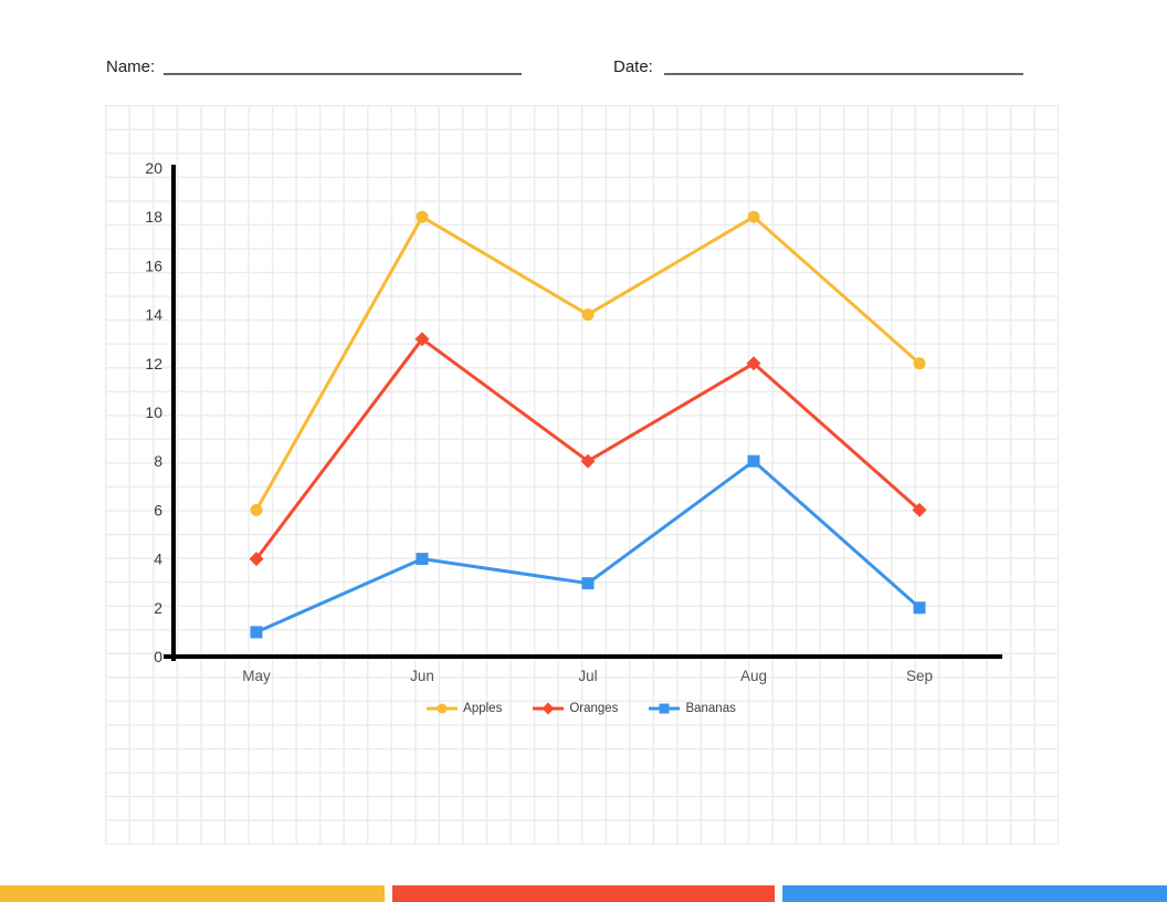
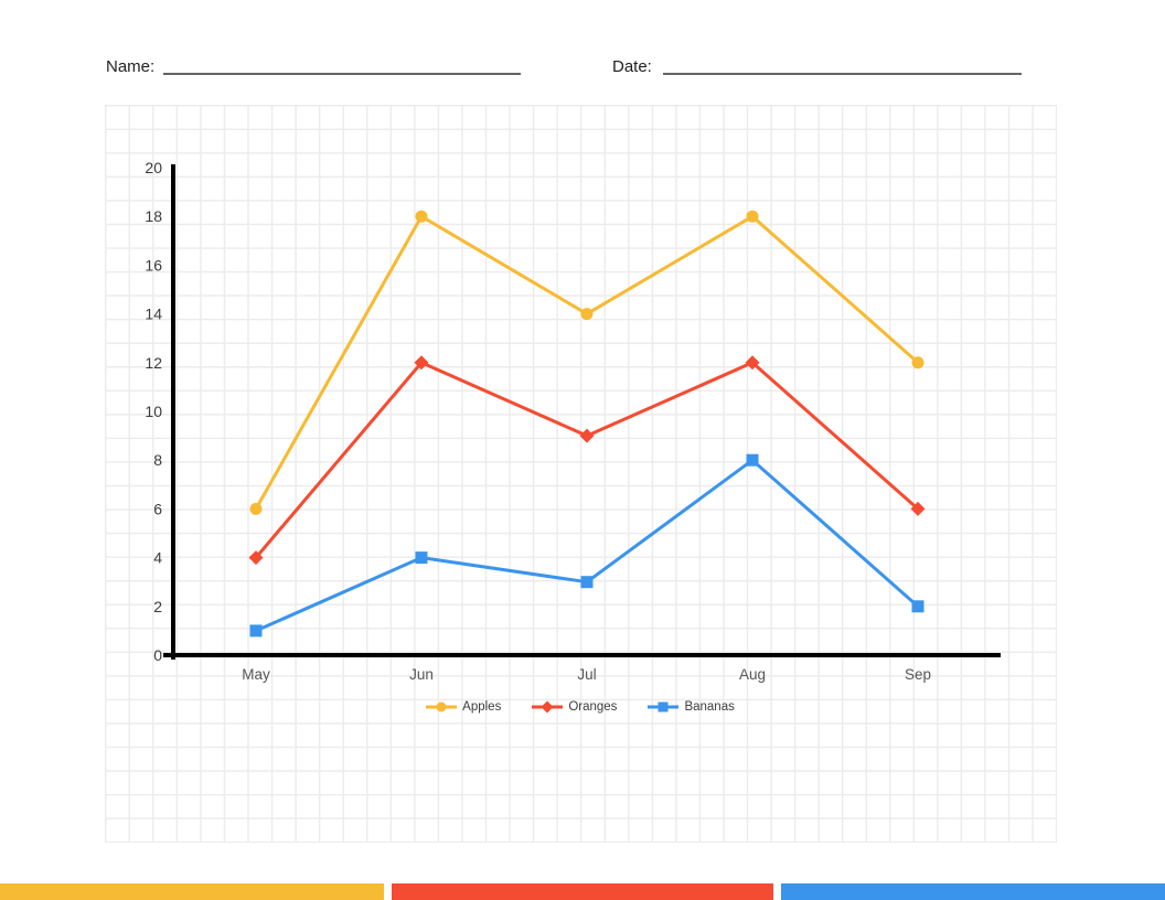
Oranges/Jun: 13 -> 12
Oranges/Jul: 8 -> 9
